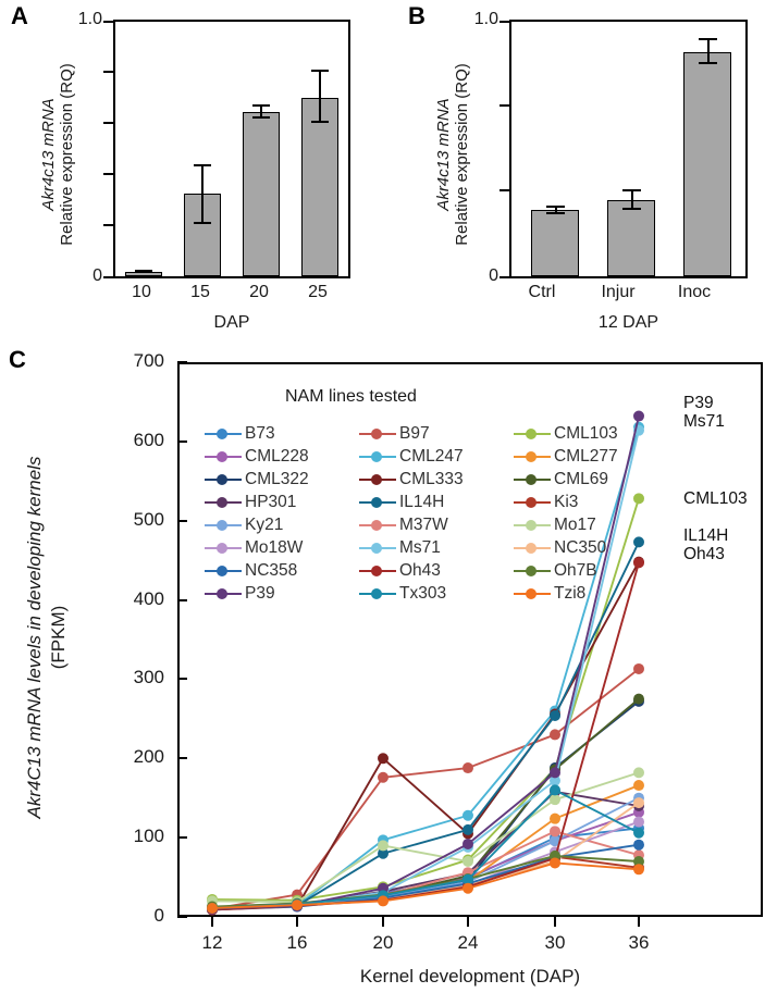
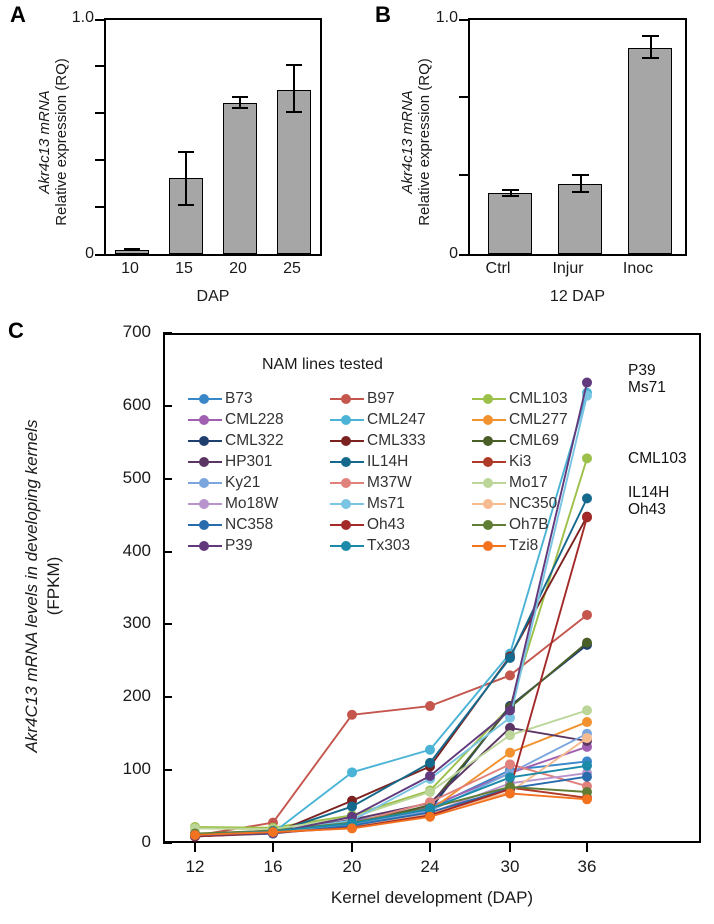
CML333/20: 200 -> 60
IL14H/20: 80 -> 50
Mo17/20: 90 -> 40
Tx303/30: 160 -> 90
Mo18W/36: 120 -> 100
